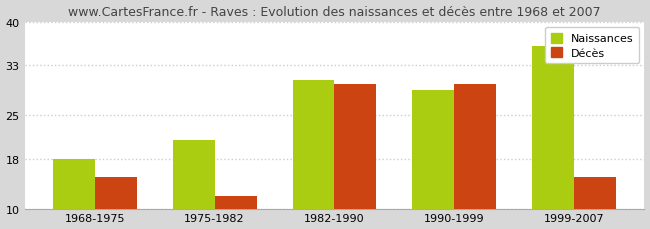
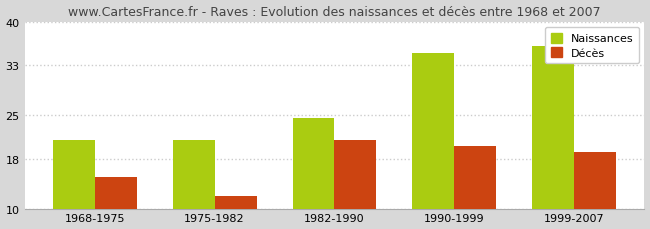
Naissances/1968-1975: 18.0 -> 21.0
Naissances/1982-1990: 30.6 -> 24.5
Décès/1982-1990: 30 -> 21
Naissances/1990-1999: 29.0 -> 35.0
Décès/1990-1999: 30 -> 20
Décès/1999-2007: 15 -> 19
